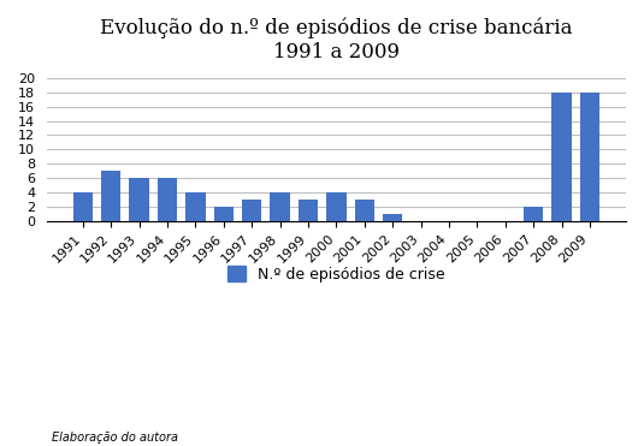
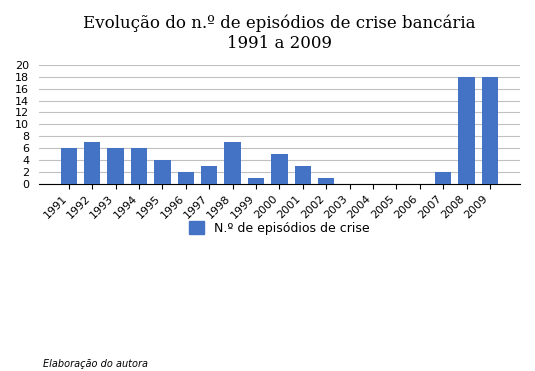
1991: 4 -> 6
1998: 4 -> 7
1999: 3 -> 1
2000: 4 -> 5
